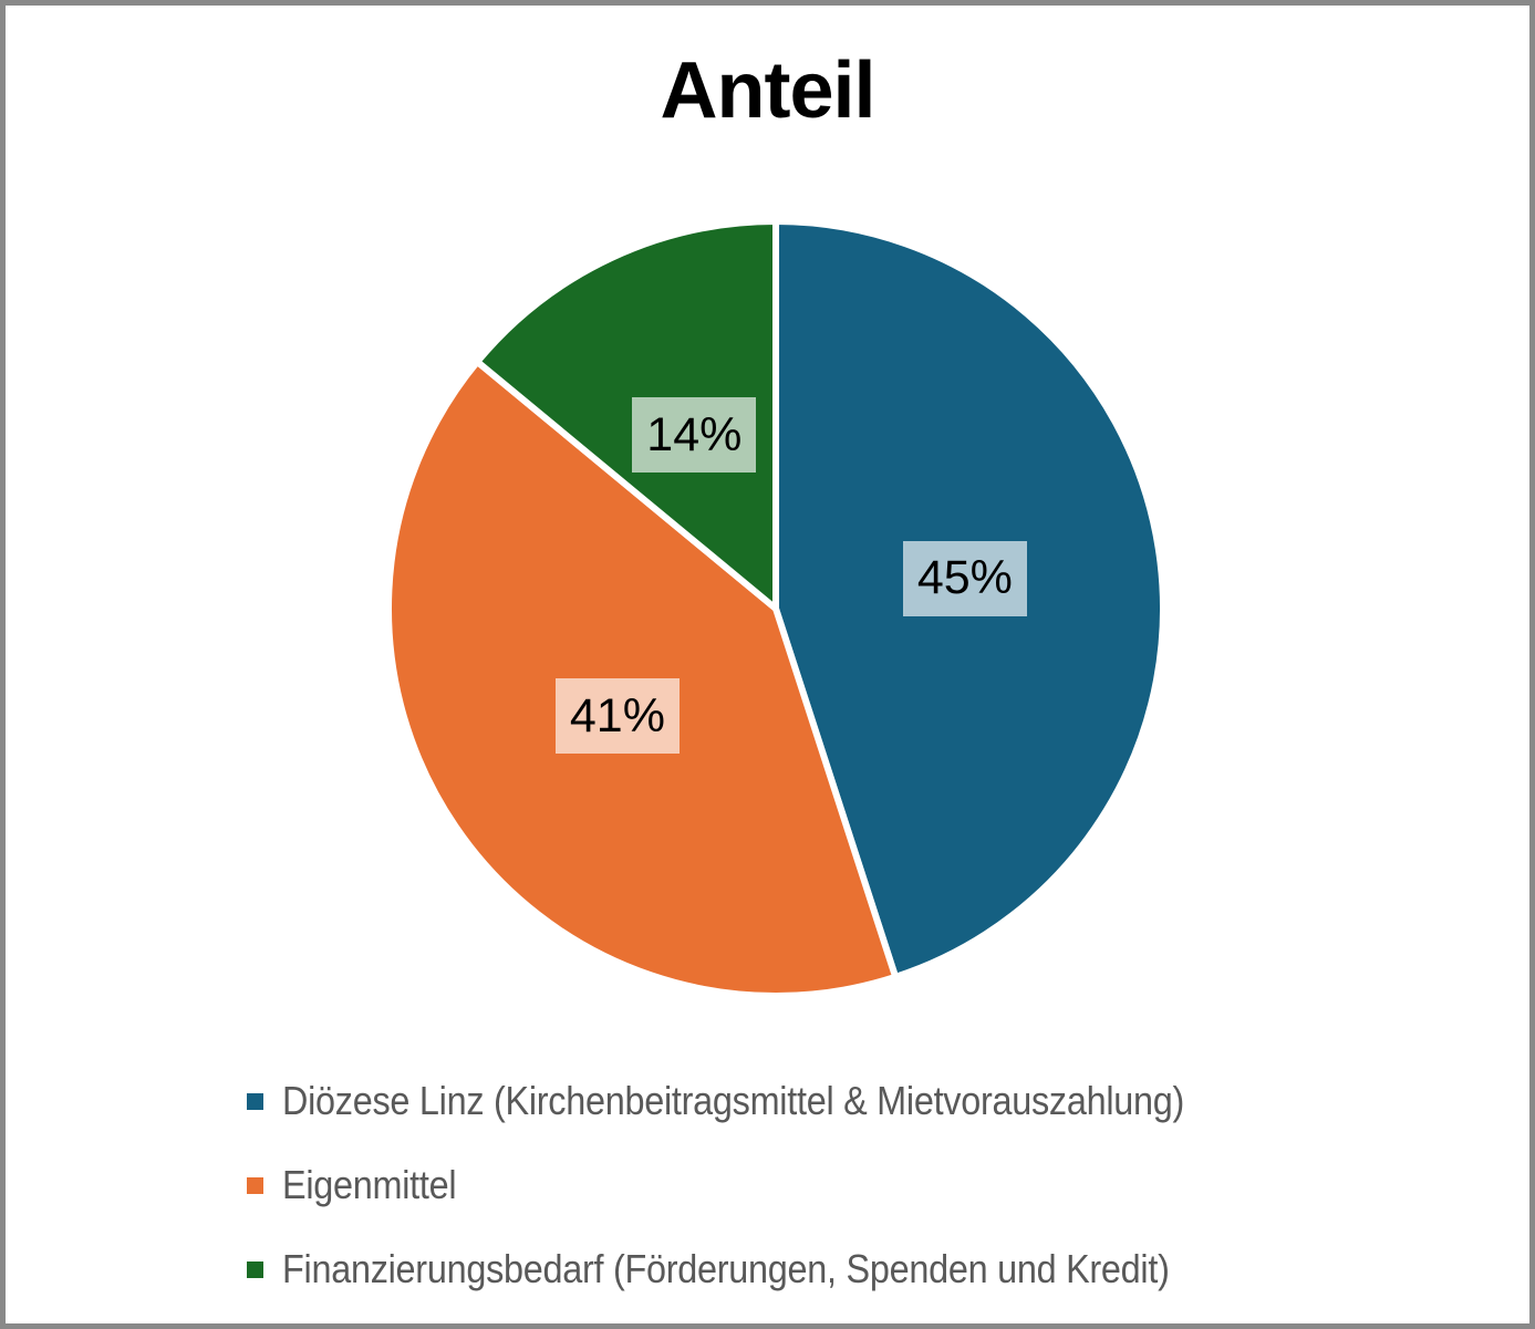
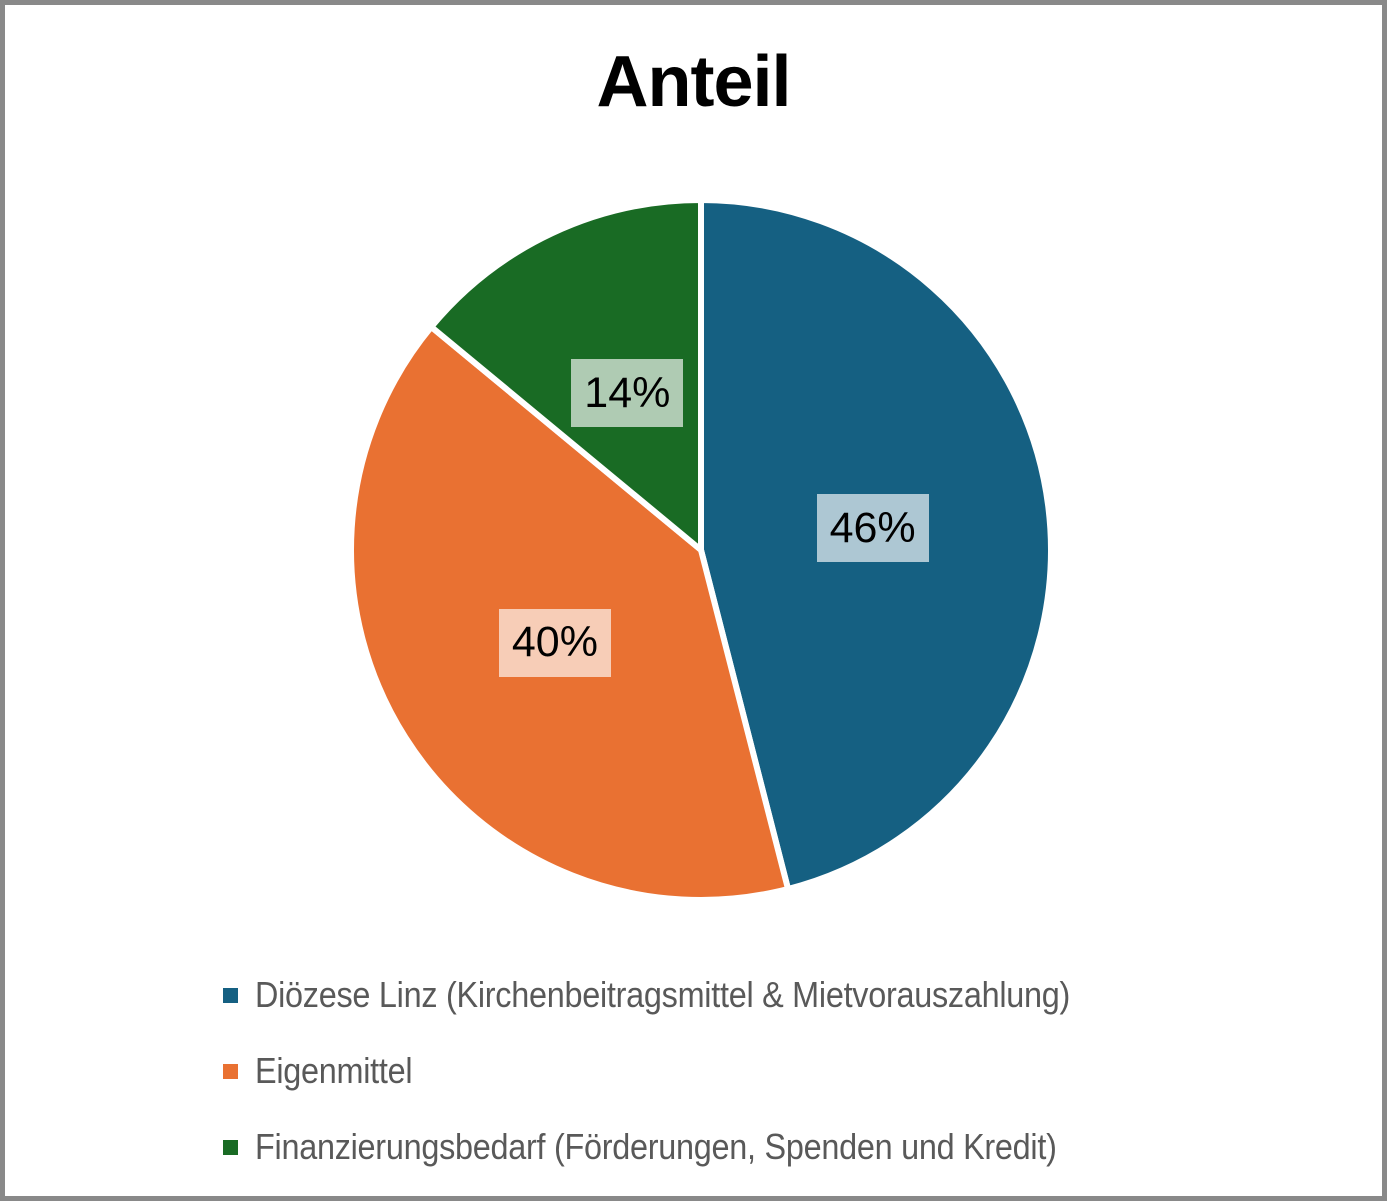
Diözese Linz (Kirchenbeitragsmittel & Mietvorauszahlung): 45% -> 46%
Eigenmittel: 41% -> 40%
